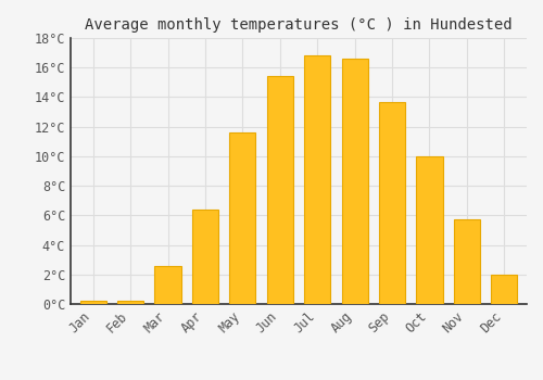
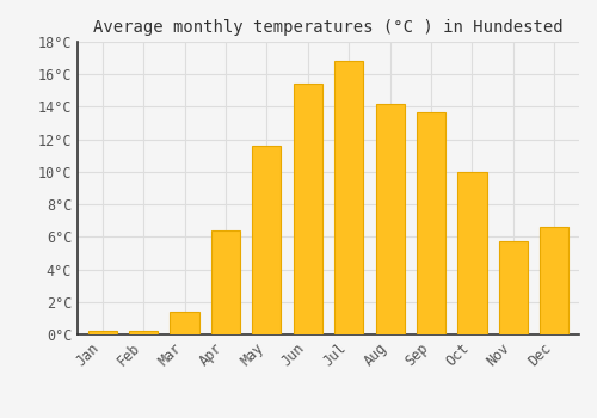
Mar: 2.6°C -> 1.4°C
Aug: 16.6°C -> 14.2°C
Dec: 2.0°C -> 6.6°C
